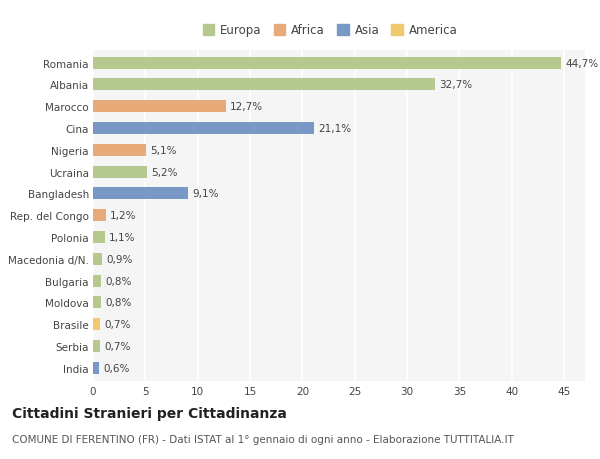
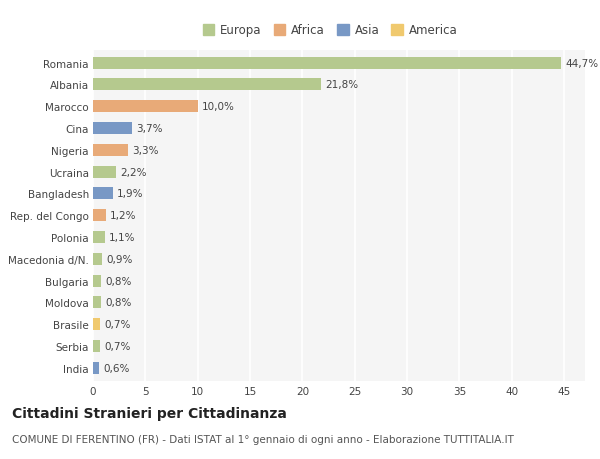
Albania: 32,7% -> 21,8%
Marocco: 12,7% -> 10,0%
Cina: 21,1% -> 3,7%
Nigeria: 5,1% -> 3,3%
Ucraina: 5,2% -> 2,2%
Bangladesh: 9,1% -> 1,9%
